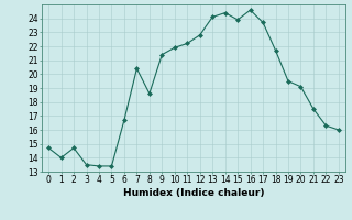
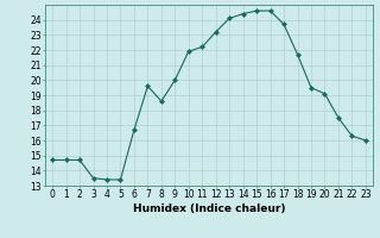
1: 14.0 -> 14.7
7: 20.4 -> 19.6
9: 21.4 -> 20.0
12: 22.8 -> 23.2
15: 23.9 -> 24.6
